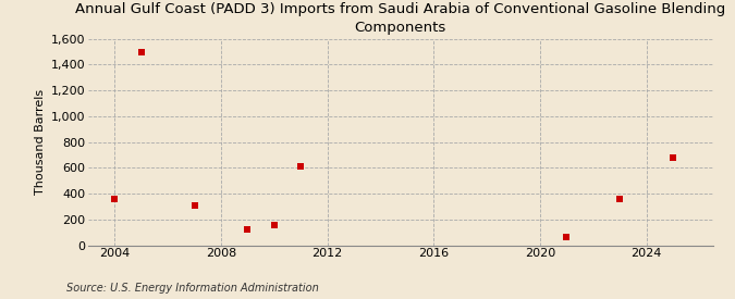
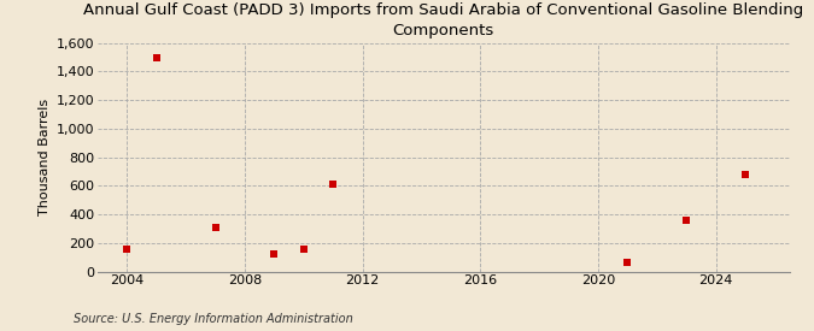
2004: 360 -> 160
